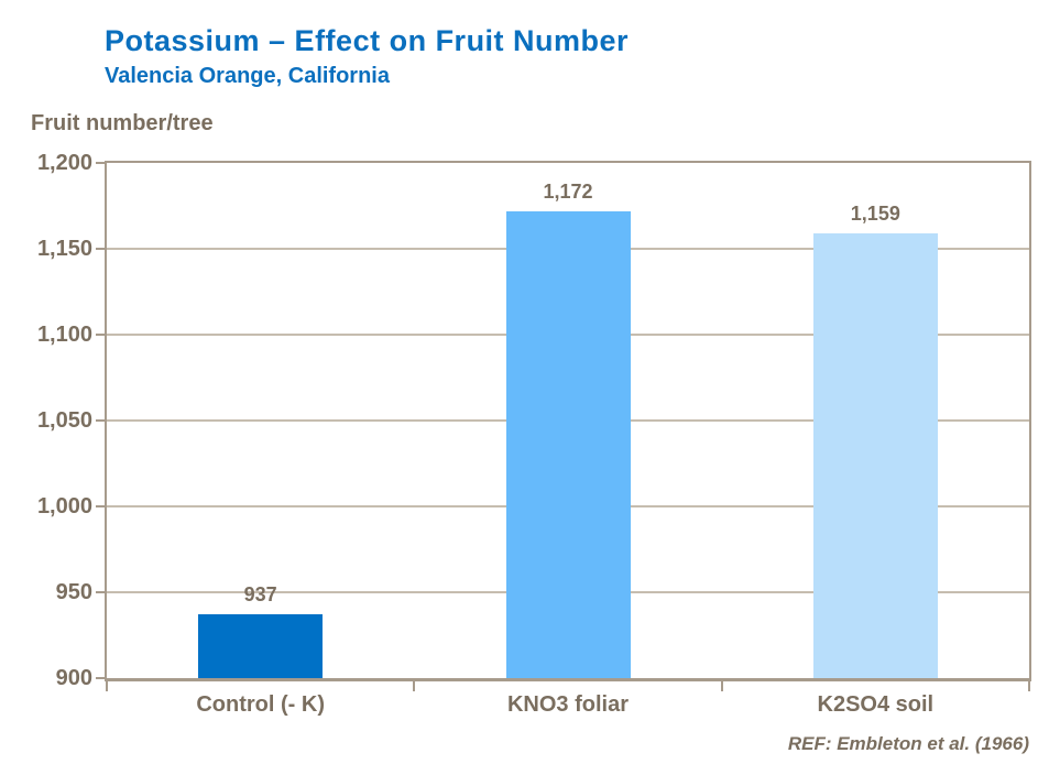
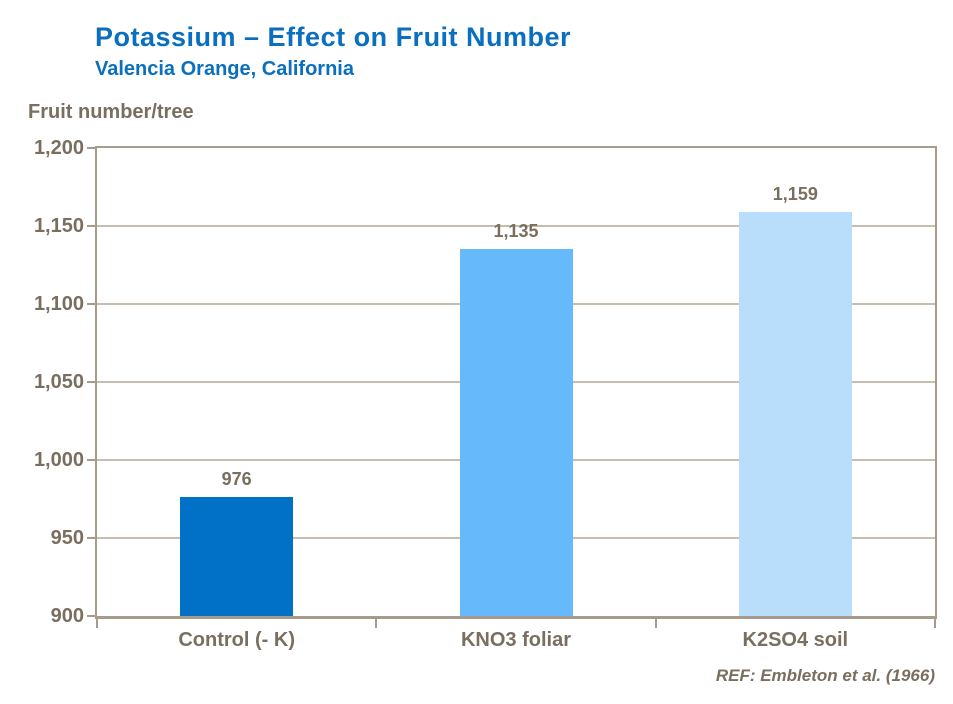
Control (- K): 937 -> 976
KNO3 foliar: 1,172 -> 1,135
